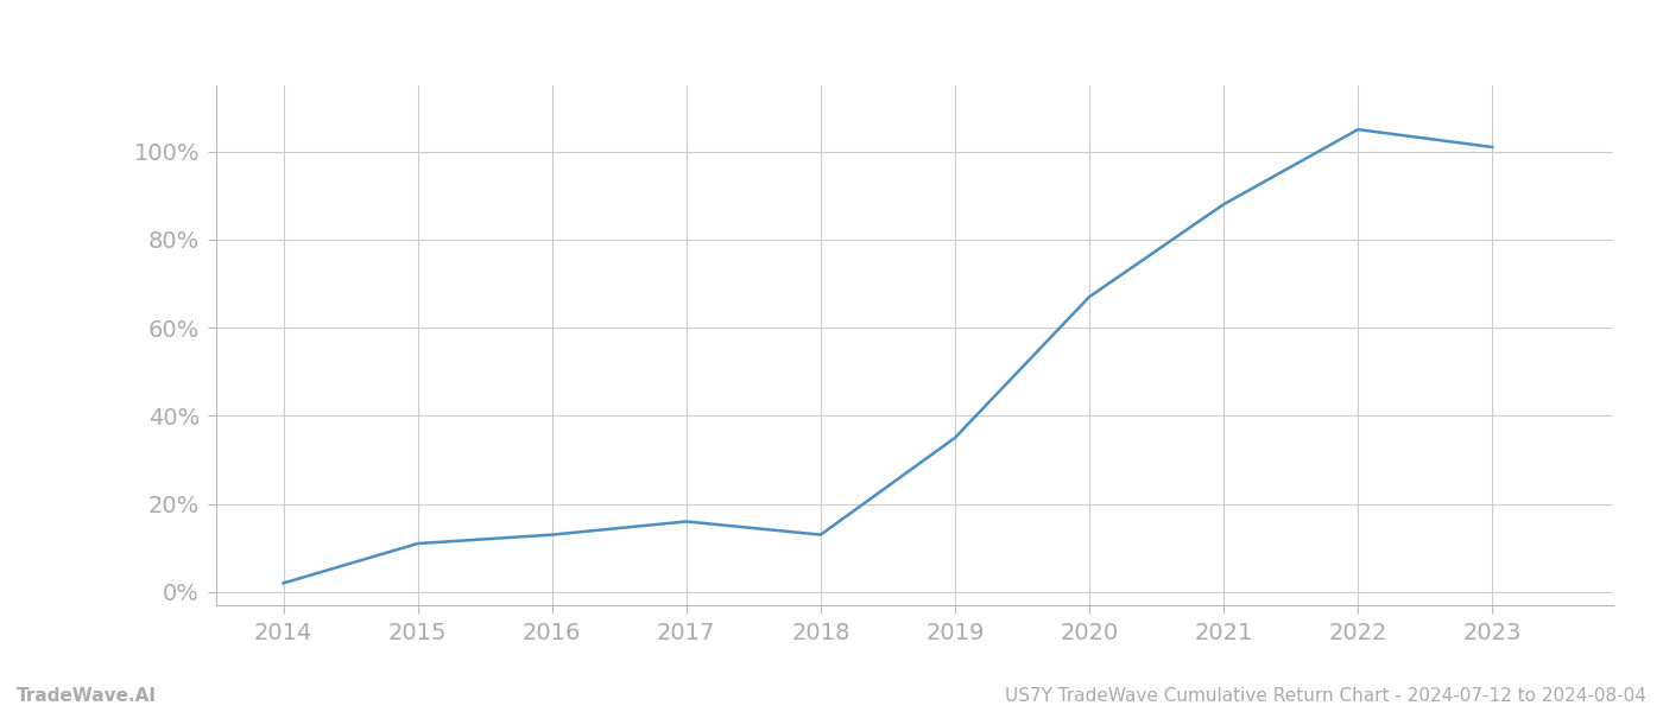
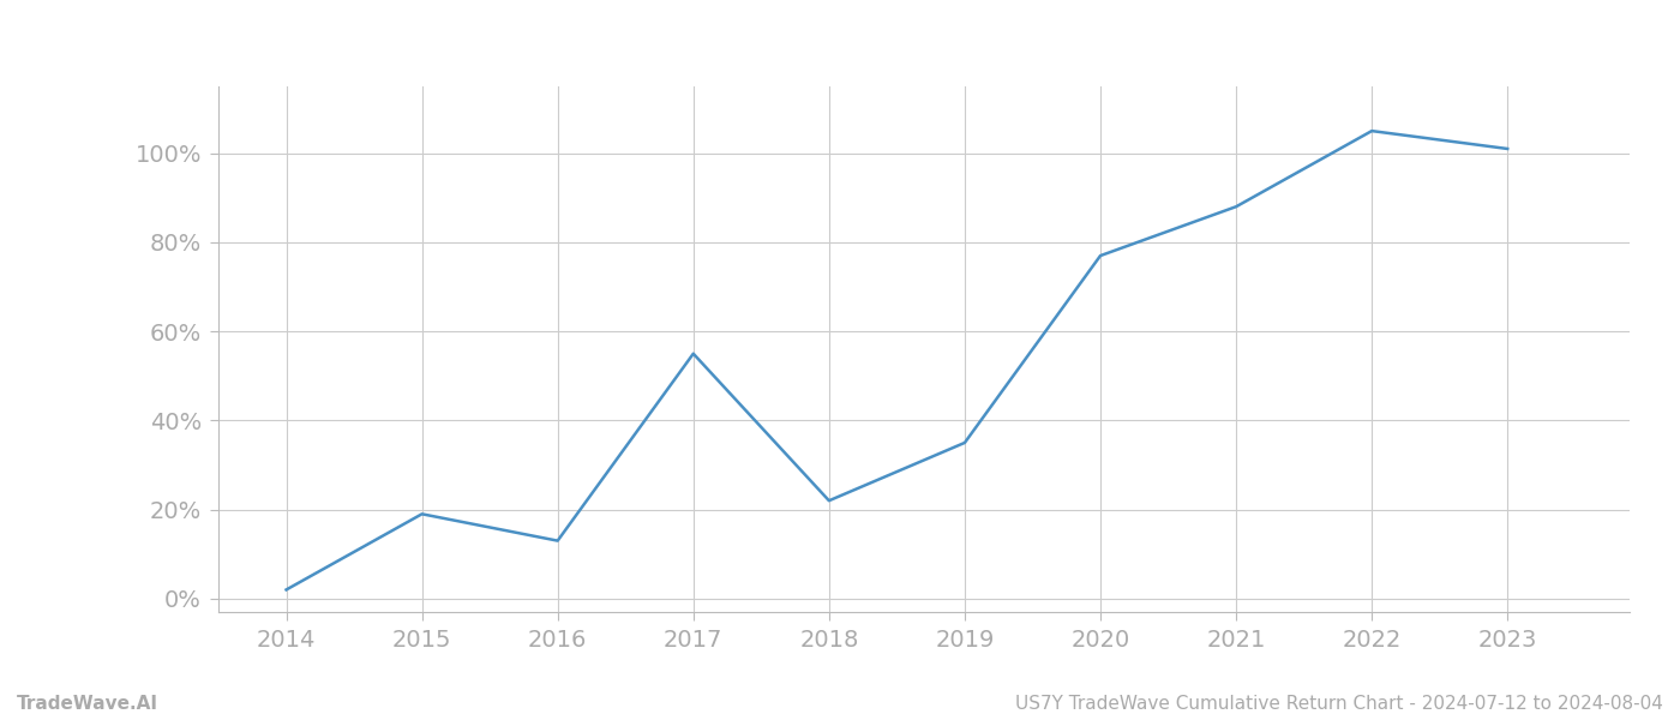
2015: 11% -> 19%
2017: 16% -> 55%
2018: 13% -> 22%
2020: 67% -> 77%
